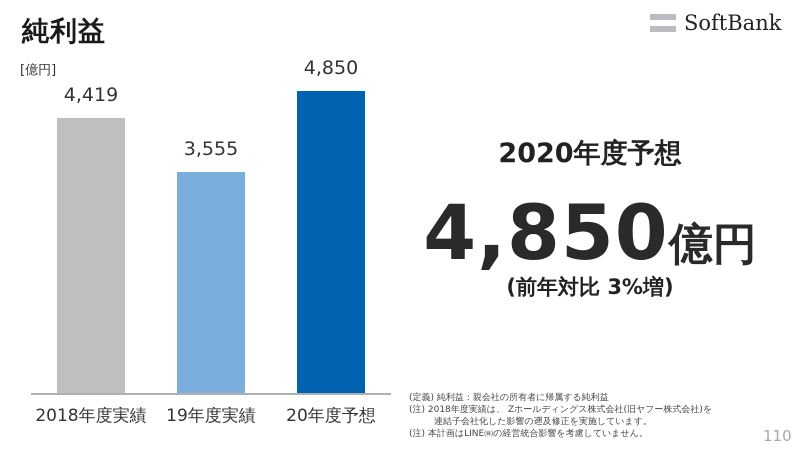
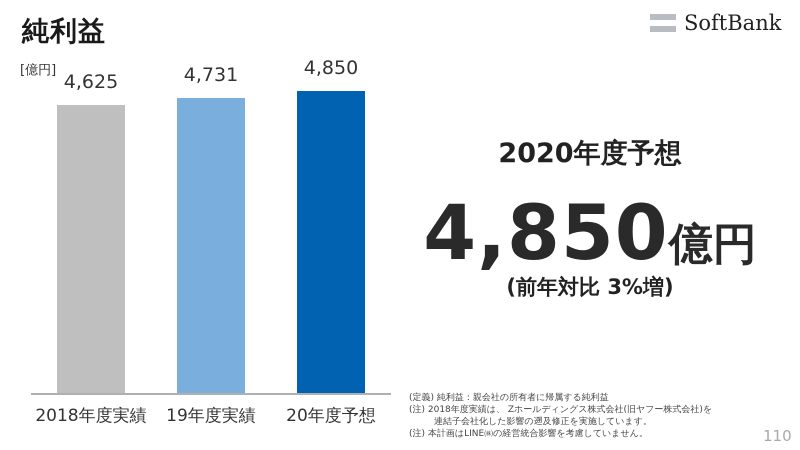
2018年度実績: 4,419 -> 4,625
19年度実績: 3,555 -> 4,731
